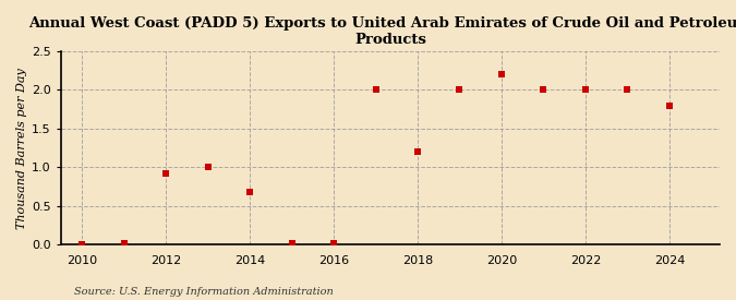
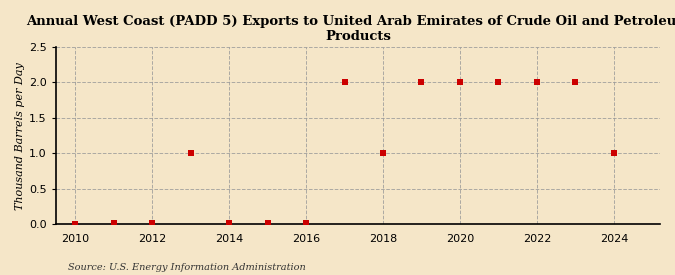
2012: 0.92 -> 0.02
2014: 0.68 -> 0.02
2018: 1.20 -> 1.00
2020: 2.20 -> 2.00
2024: 1.80 -> 1.00
